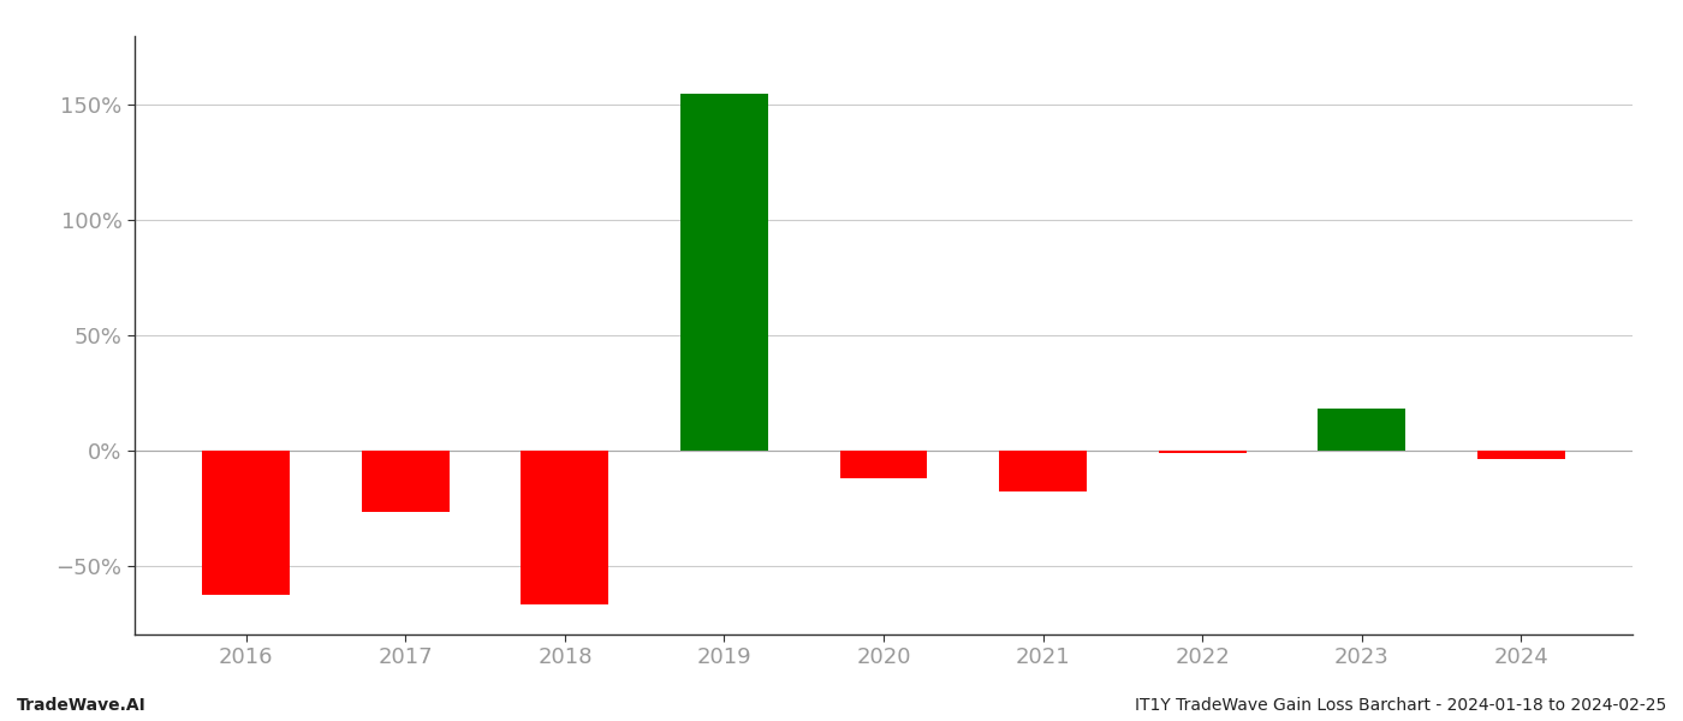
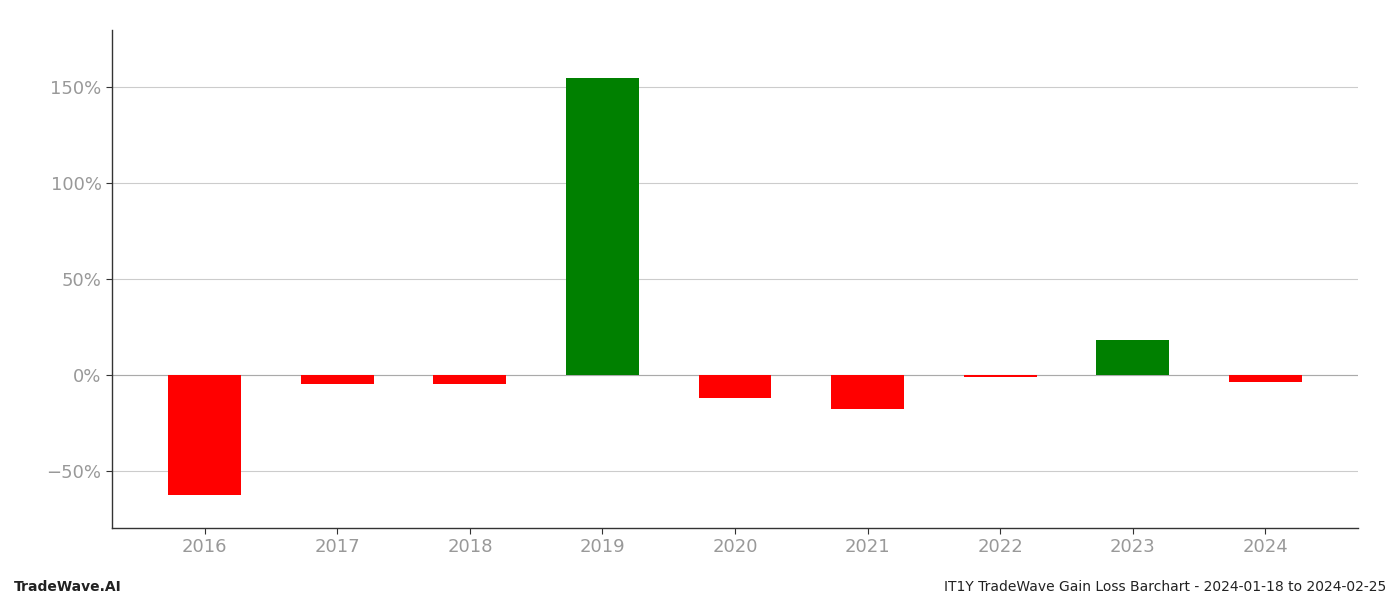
2017: -27% -> -5%
2018: -67% -> -5%
